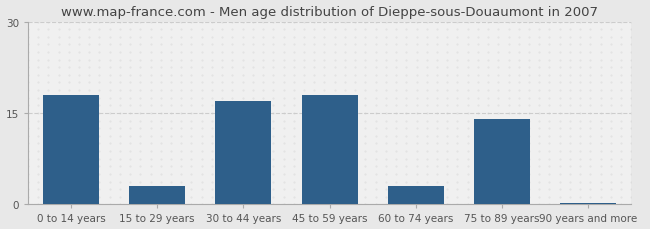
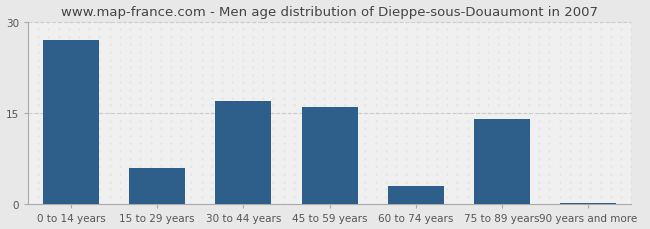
0 to 14 years: 18.0 -> 27.0
15 to 29 years: 3.0 -> 6.0
45 to 59 years: 18.0 -> 16.0
